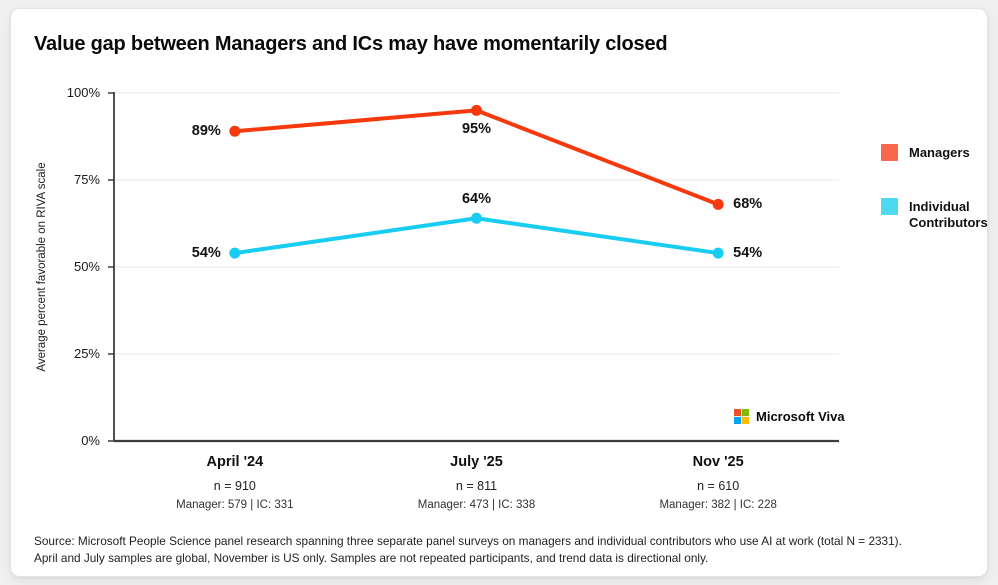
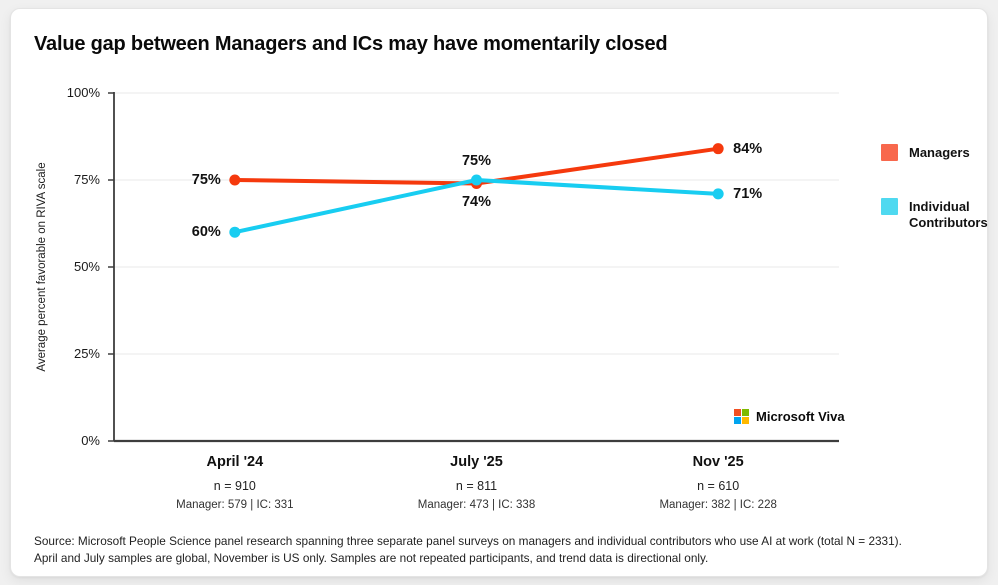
Managers/April '24: 89% -> 75%
Individual Contributors/April '24: 54% -> 60%
Managers/July '25: 95% -> 74%
Individual Contributors/July '25: 64% -> 75%
Managers/Nov '25: 68% -> 84%
Individual Contributors/Nov '25: 54% -> 71%
